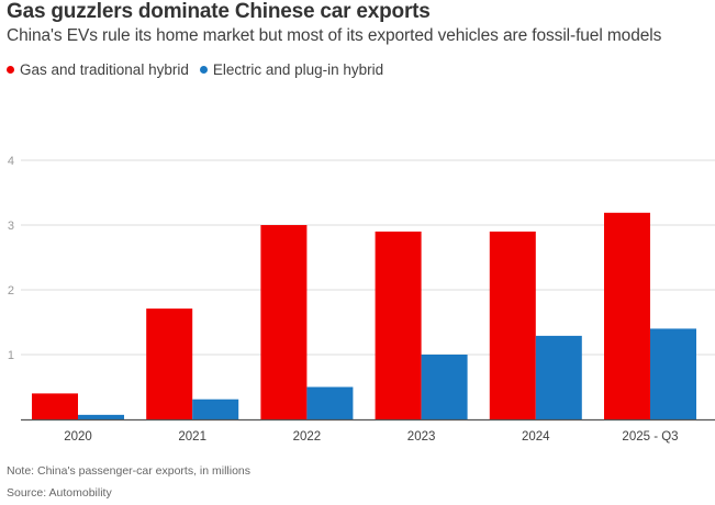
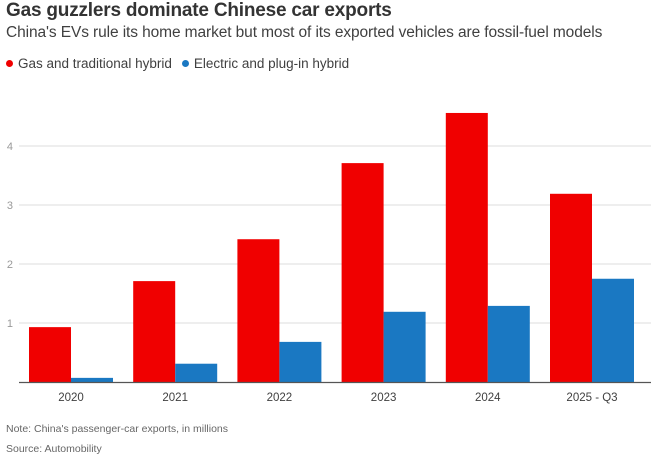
Gas and traditional hybrid/2020: 0.4 -> 0.9
Gas and traditional hybrid/2022: 3.0 -> 2.4
Electric and plug-in hybrid/2022: 0.5 -> 0.7
Gas and traditional hybrid/2023: 2.9 -> 3.7
Electric and plug-in hybrid/2023: 1.0 -> 1.2
Gas and traditional hybrid/2024: 2.9 -> 4.6
Electric and plug-in hybrid/2025 - Q3: 1.4 -> 1.8
